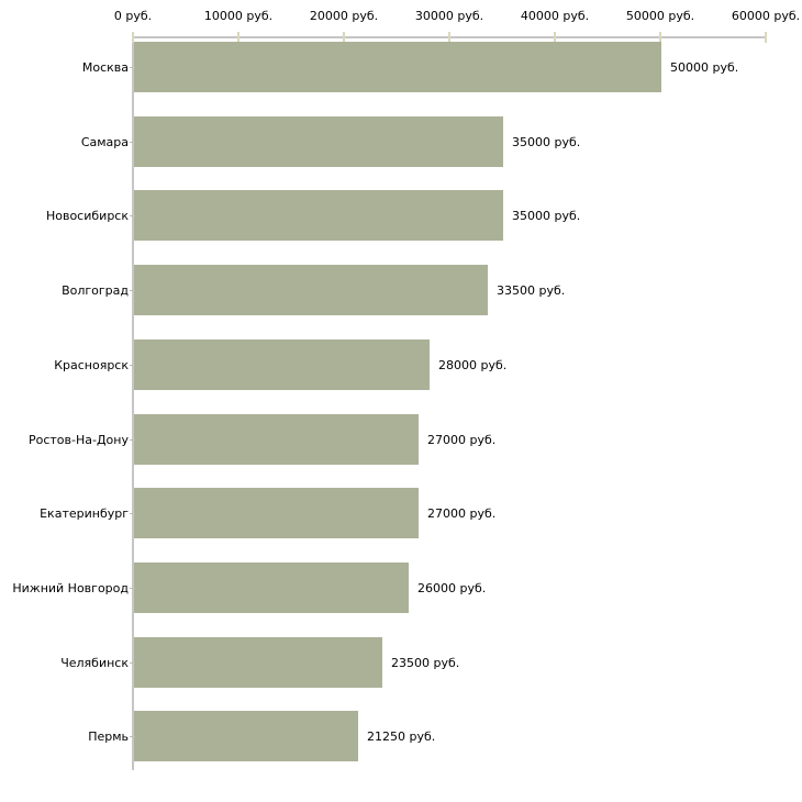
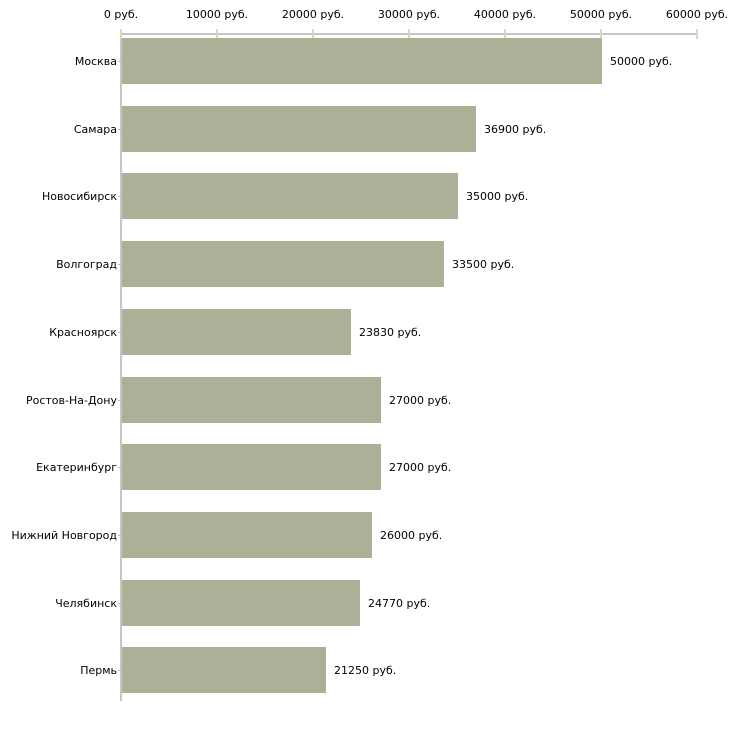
Самара: 35000 -> 36900
Красноярск: 28000 -> 23830
Челябинск: 23500 -> 24770
